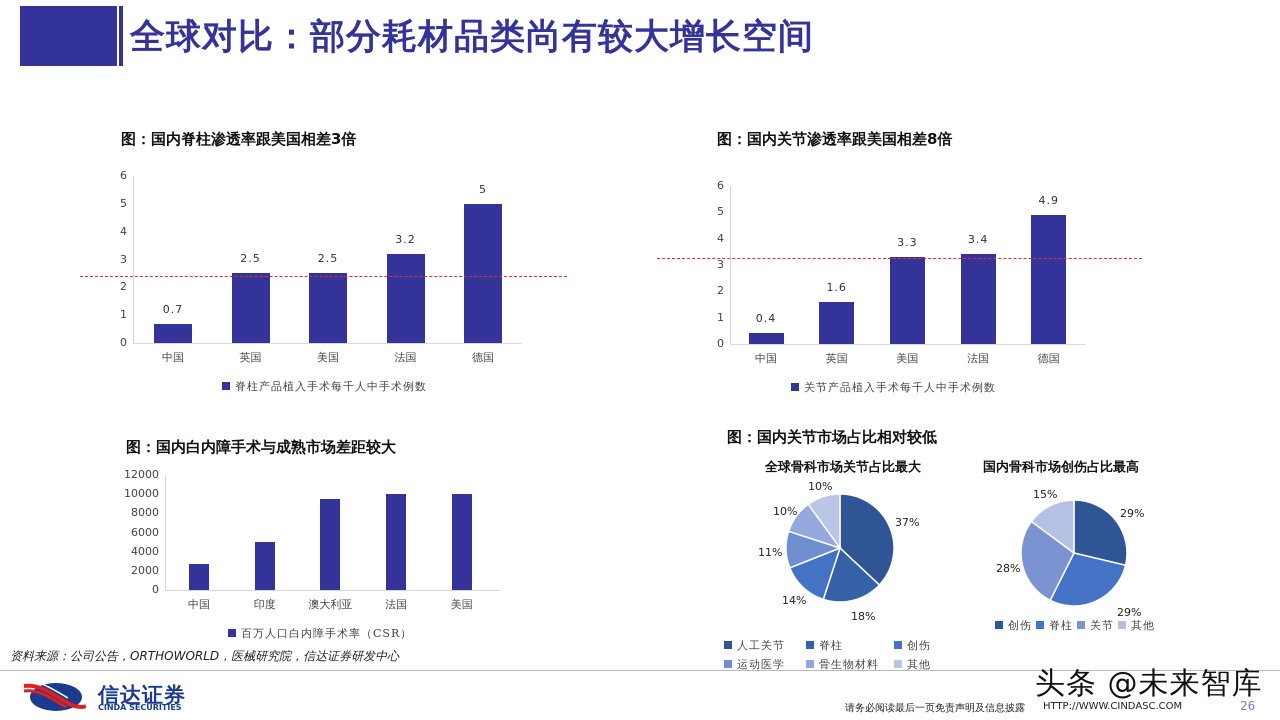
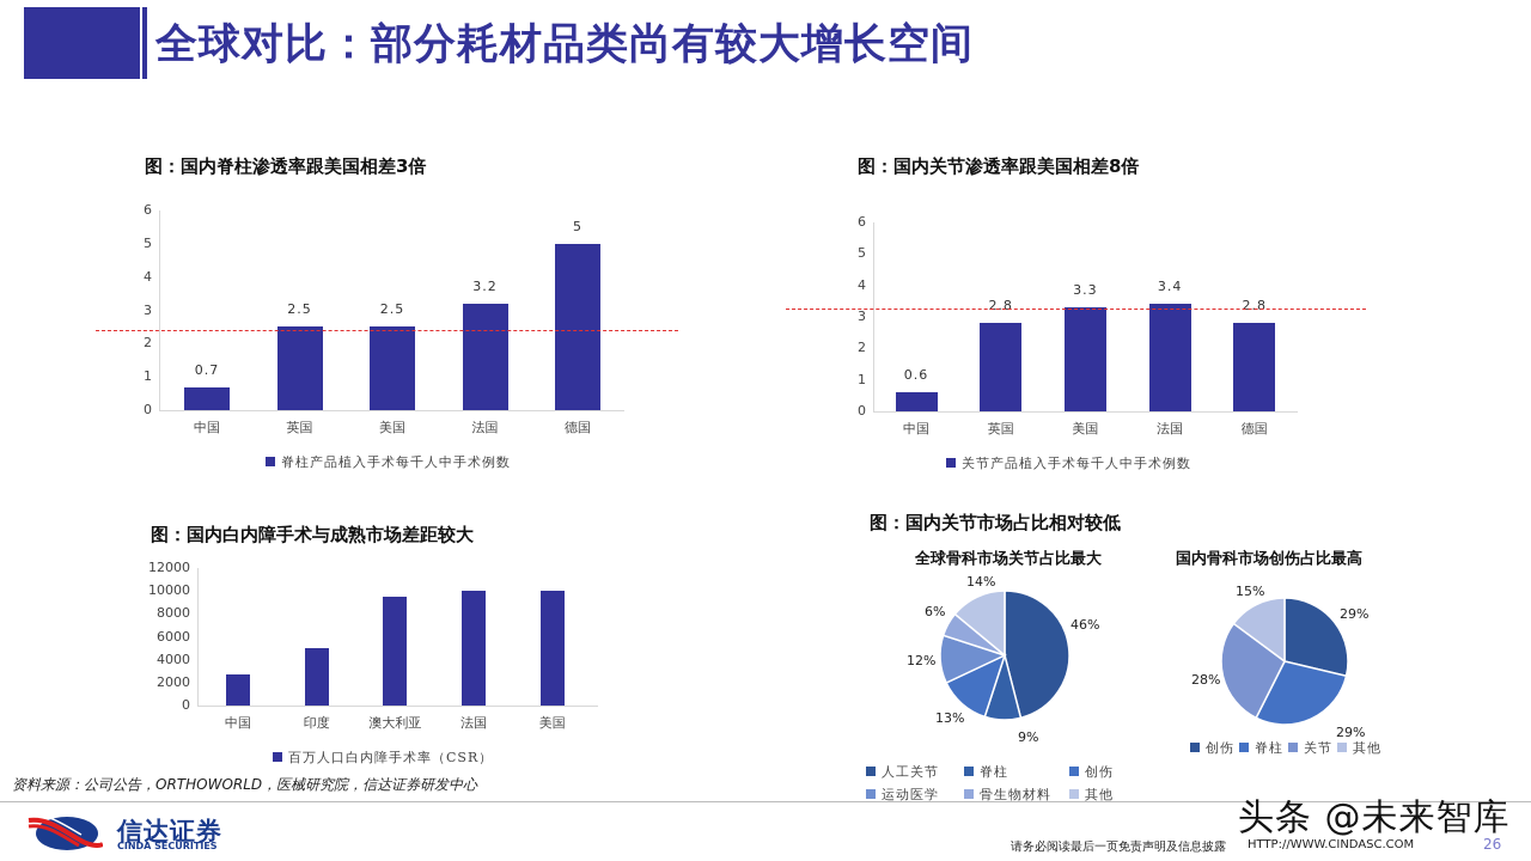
图：国内关节渗透率跟美国相差8倍/中国: 0.4 -> 0.6
图：国内关节渗透率跟美国相差8倍/英国: 1.6 -> 2.8
图：国内关节渗透率跟美国相差8倍/德国: 4.9 -> 2.8
全球骨科市场关节占比最大/人工关节: 37% -> 46%
全球骨科市场关节占比最大/脊柱: 18% -> 9%
全球骨科市场关节占比最大/创伤: 14% -> 13%
全球骨科市场关节占比最大/运动医学: 11% -> 12%
全球骨科市场关节占比最大/骨生物材料: 10% -> 6%
全球骨科市场关节占比最大/其他: 10% -> 14%
